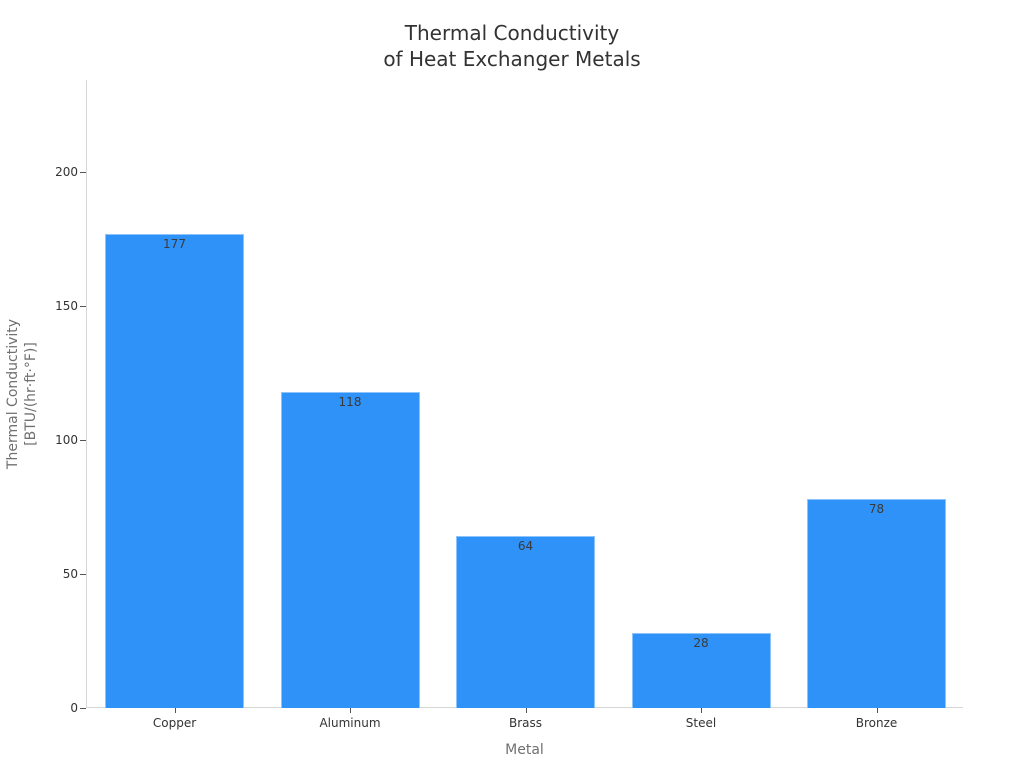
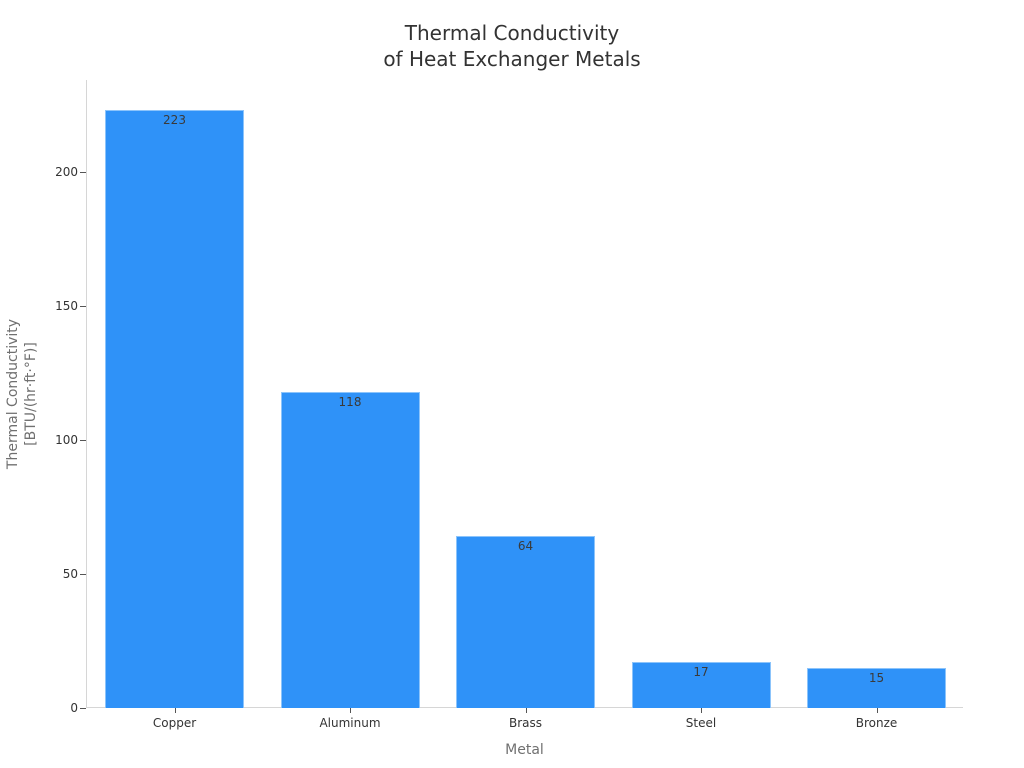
Copper: 177 -> 223
Steel: 28 -> 17
Bronze: 78 -> 15
